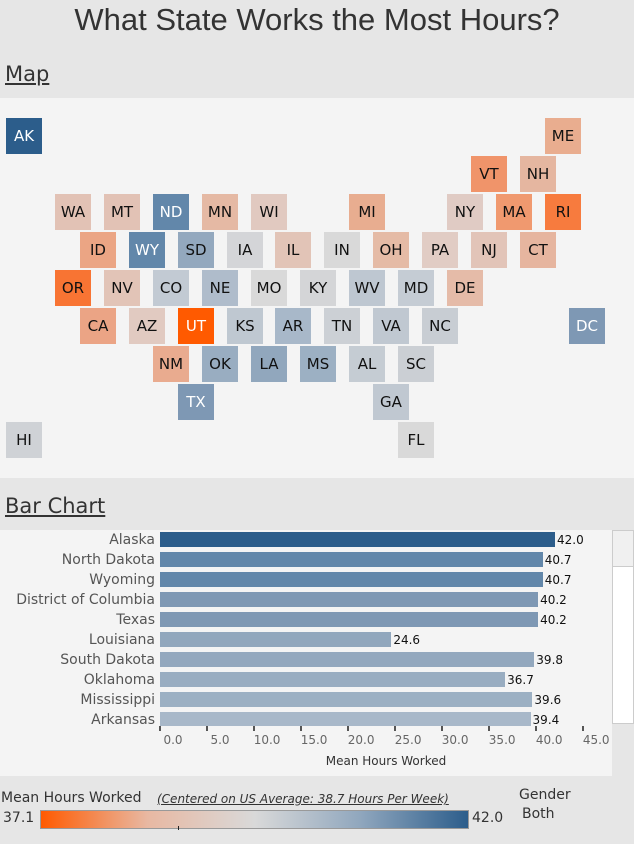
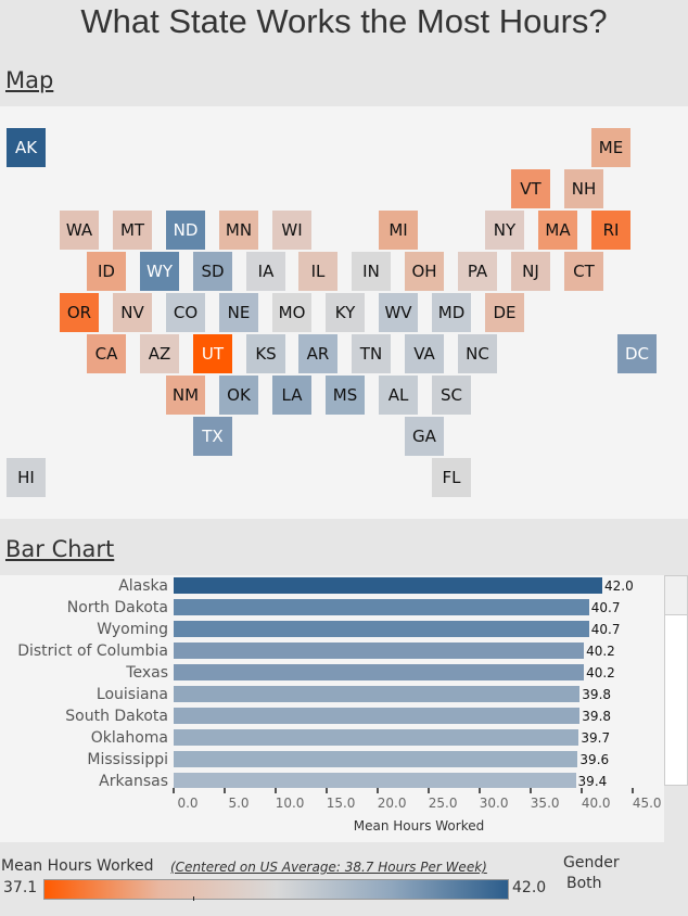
Louisiana: 24.6 -> 39.8
Oklahoma: 36.7 -> 39.7
